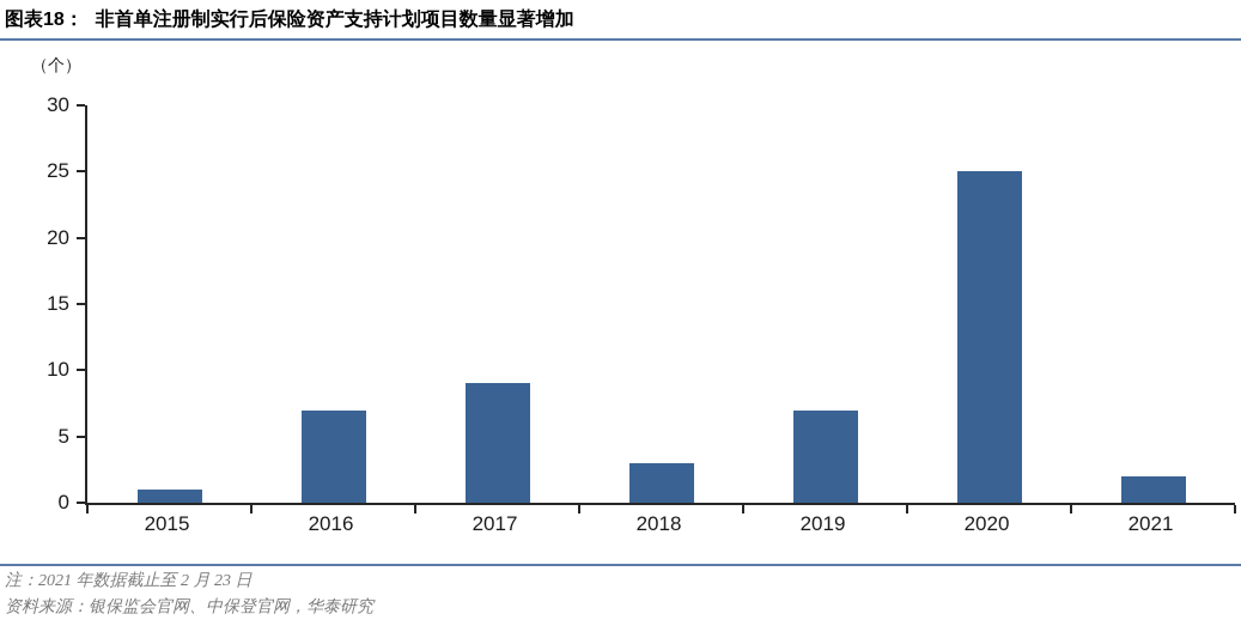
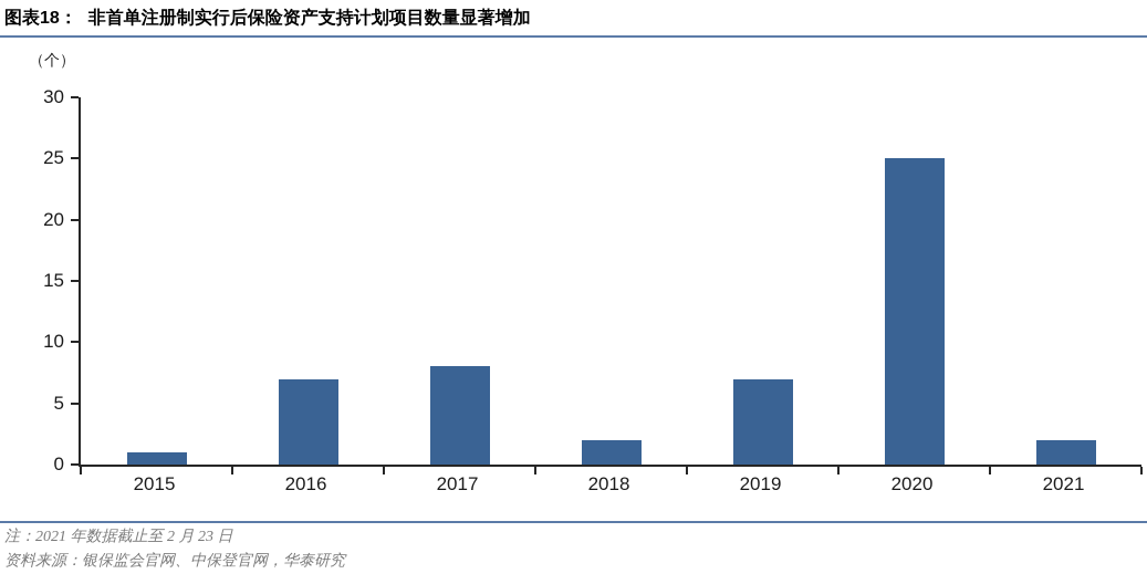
2017: 9 -> 8
2018: 3 -> 2
